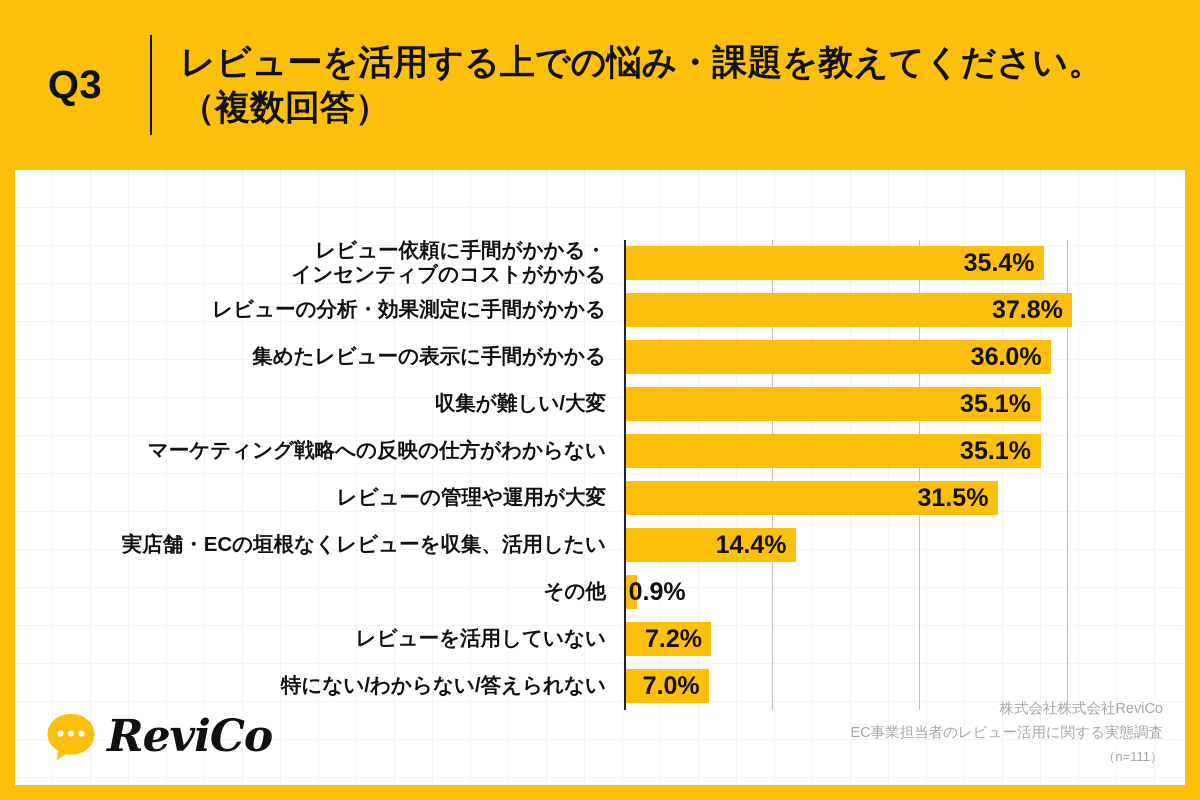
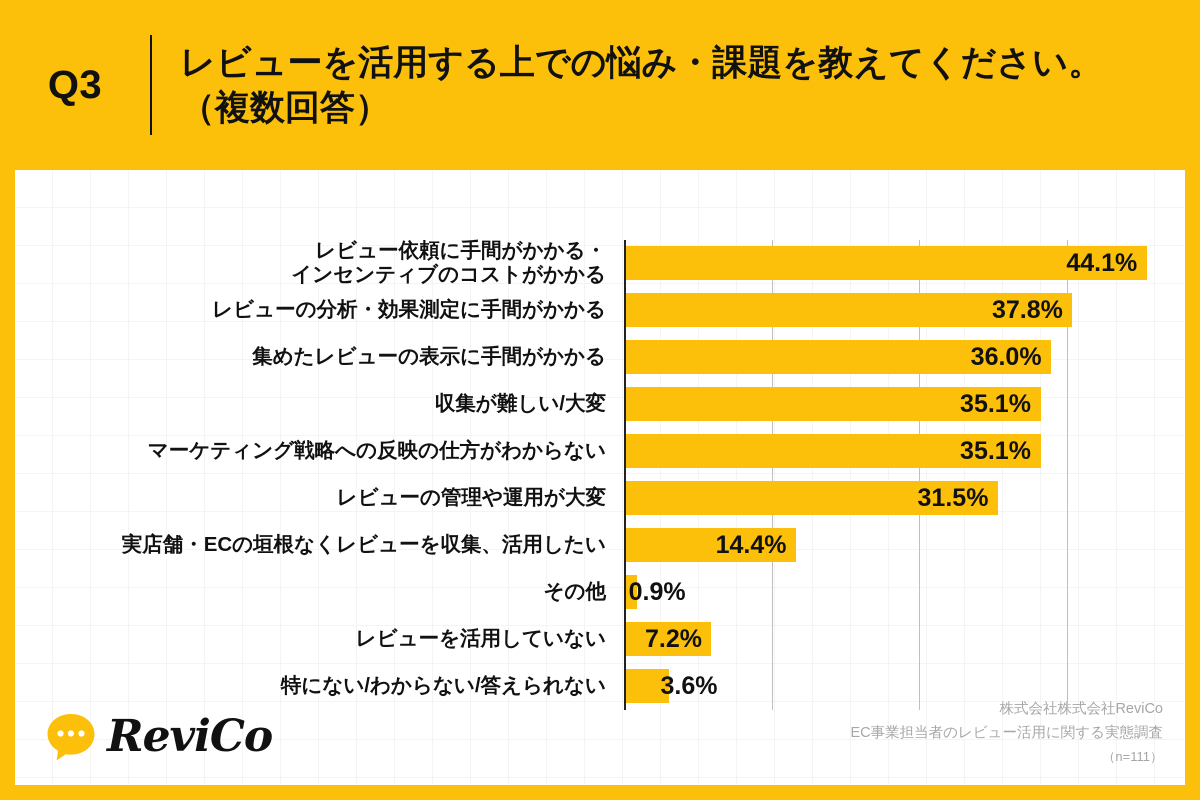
レビュー依頼に手間がかかる・ インセンティブのコストがかかる: 35.4% -> 44.1%
特にない/わからない/答えられない: 7.0% -> 3.6%
